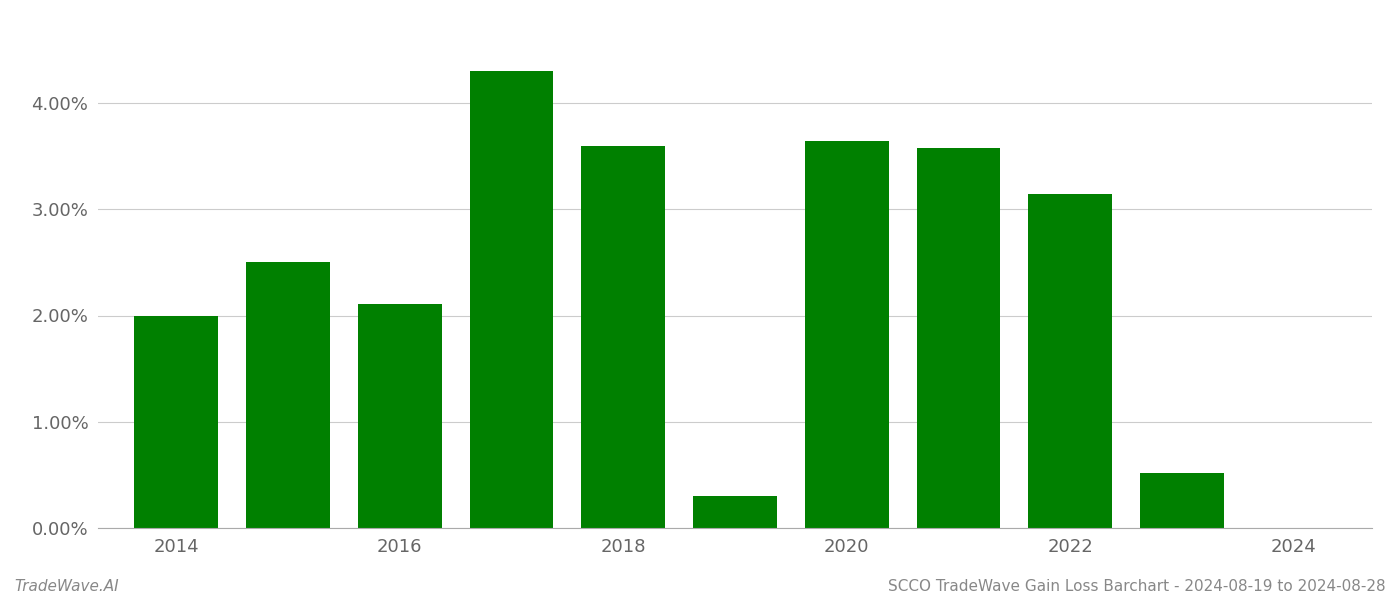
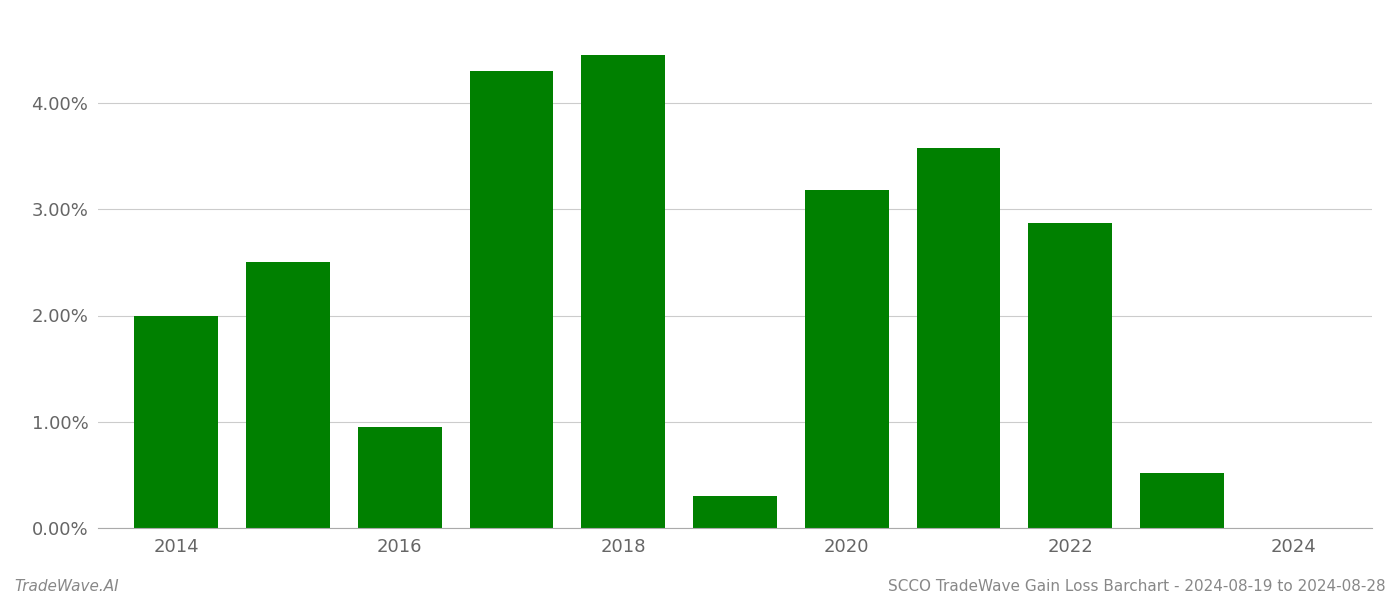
2016: 2.11% -> 0.95%
2018: 3.60% -> 4.45%
2020: 3.64% -> 3.18%
2022: 3.14% -> 2.87%
